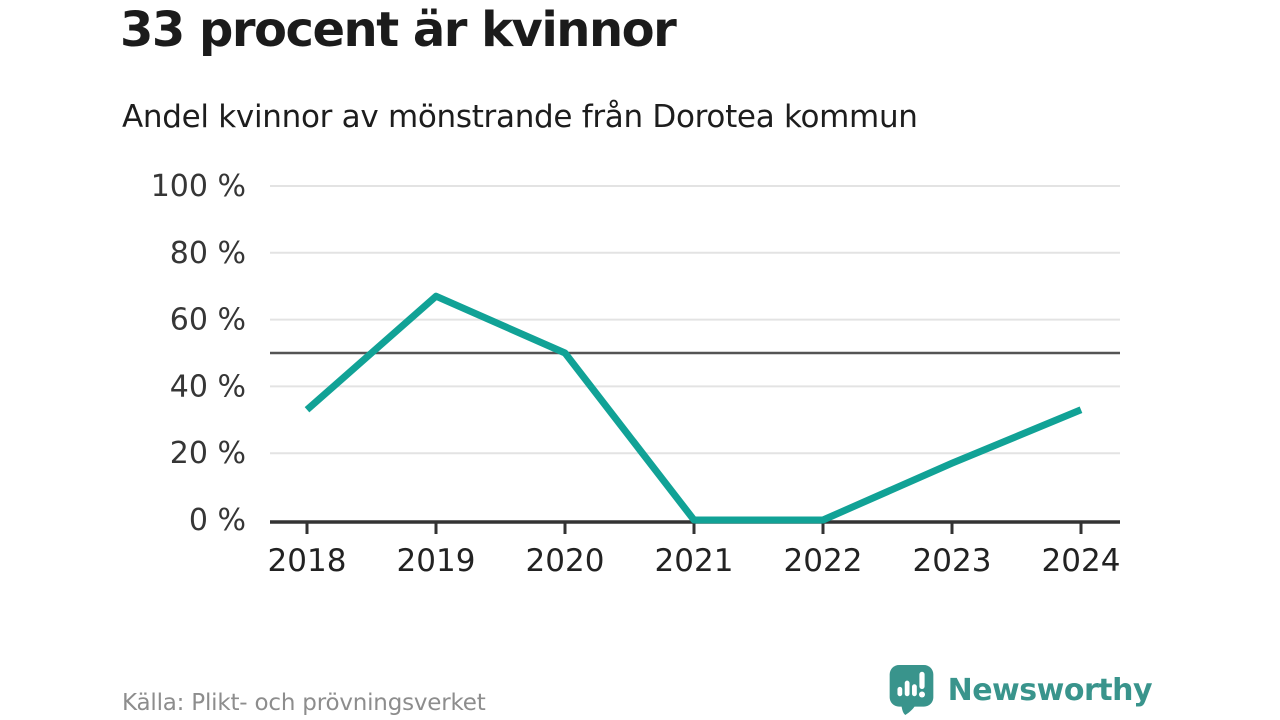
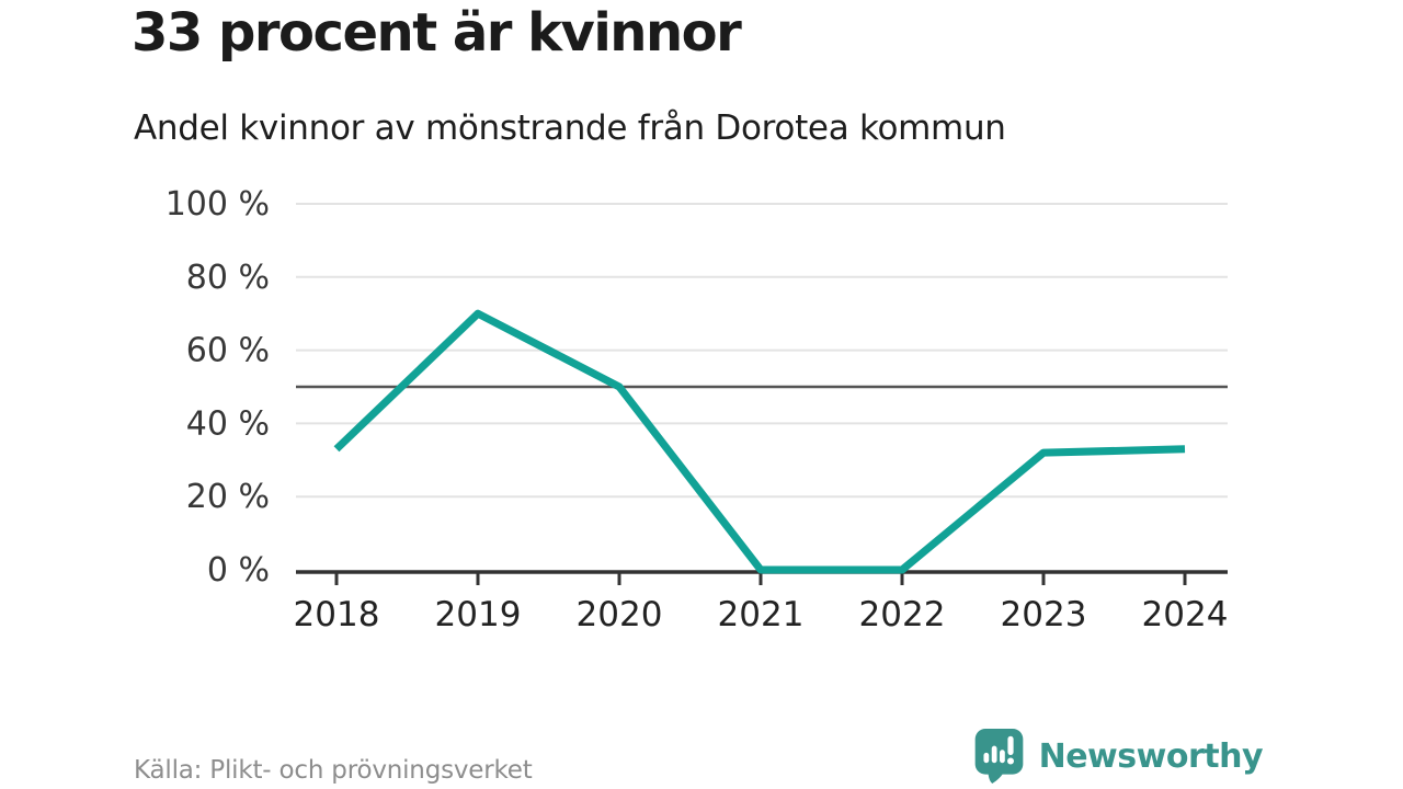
2019: 67% -> 70%
2023: 17% -> 32%
